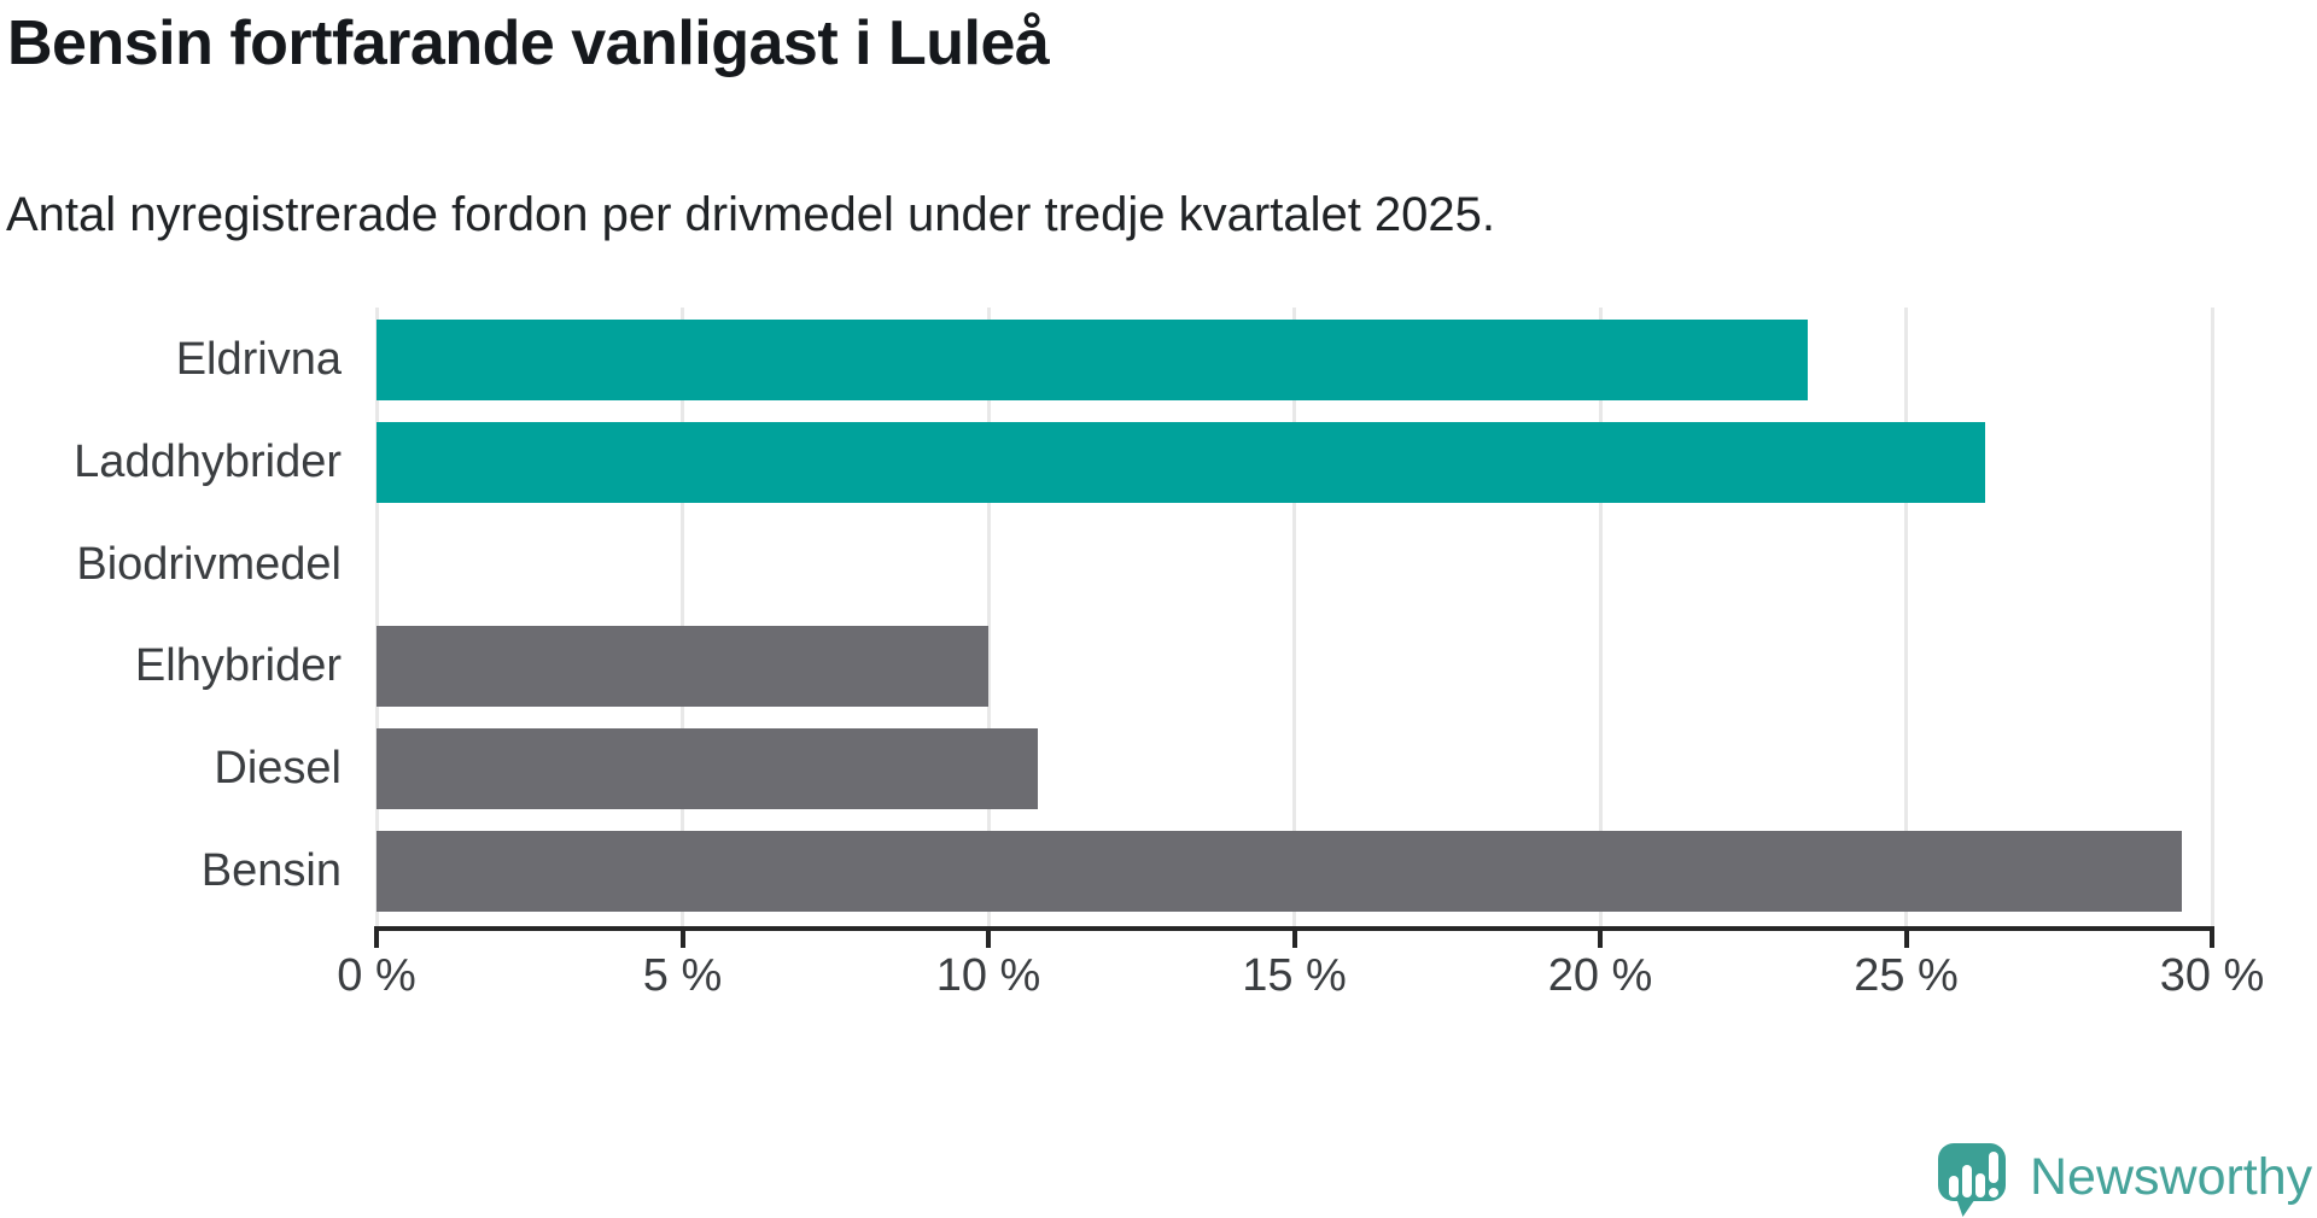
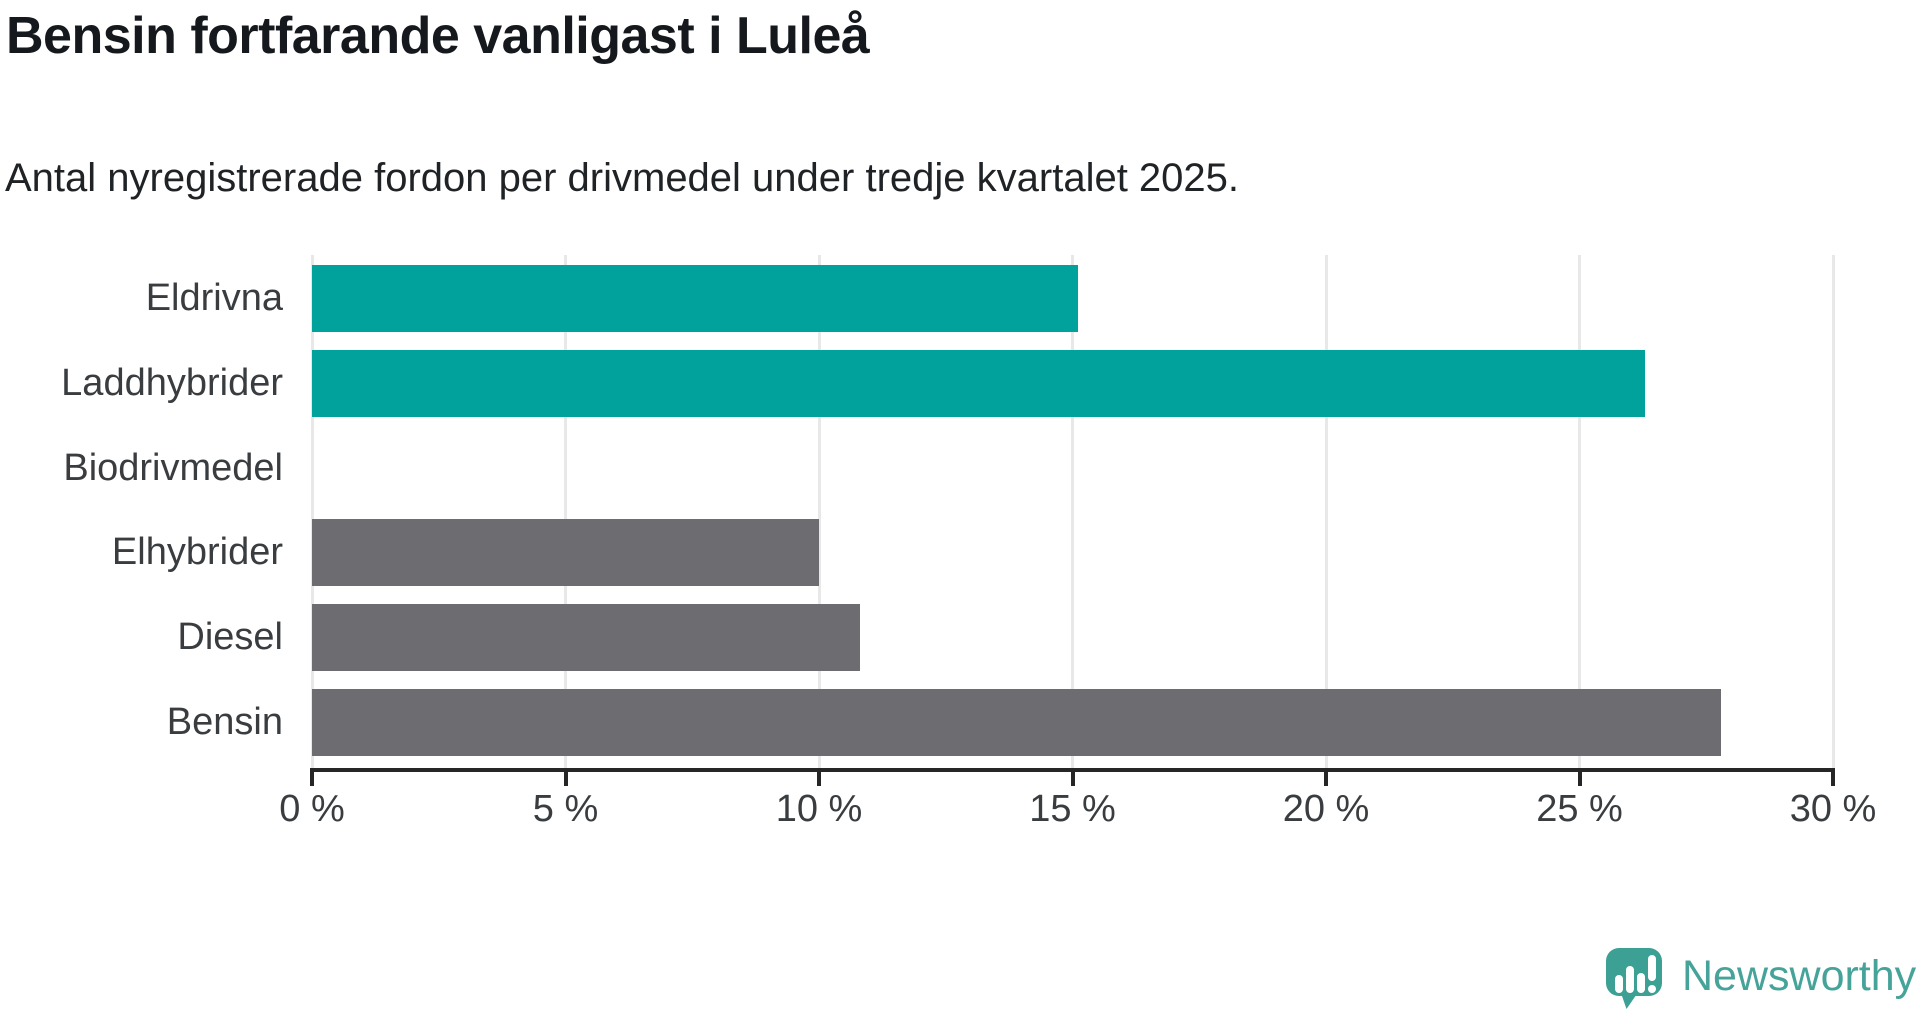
Eldrivna: 23.4% -> 15.1%
Bensin: 29.5% -> 27.8%
